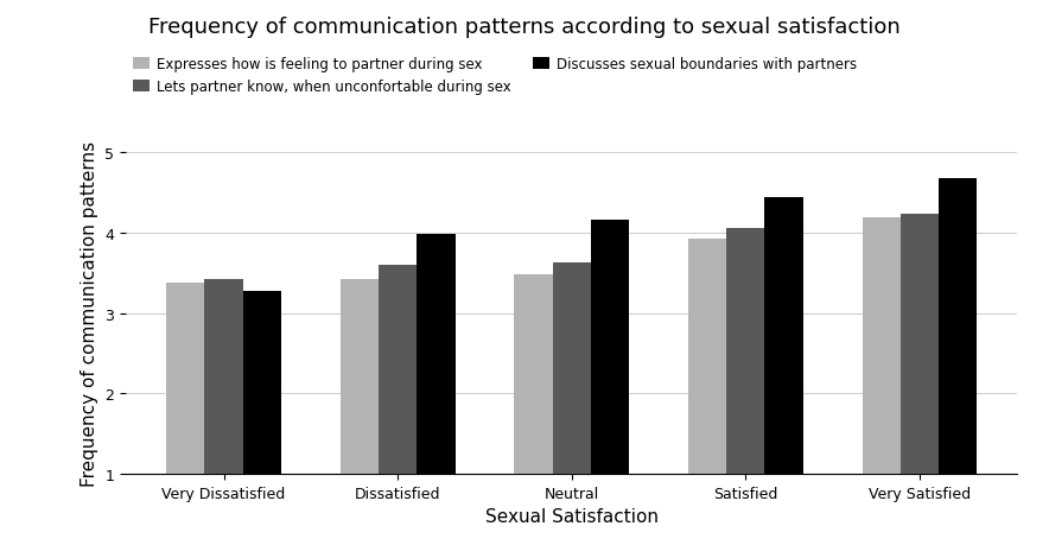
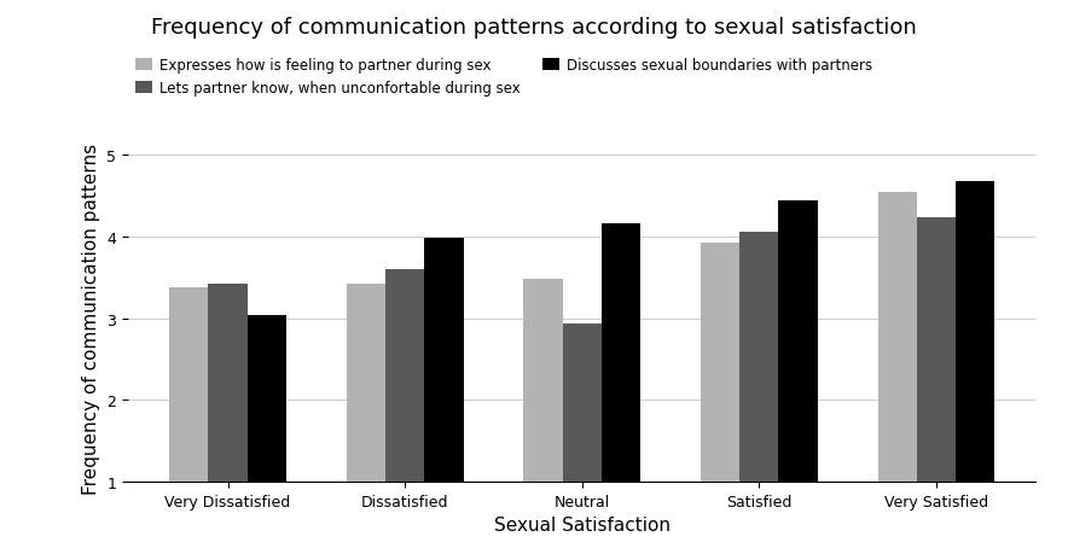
Discusses sexual boundaries with partners/Very Dissatisfied: 3.28 -> 3.04
Lets partner know, when unconfortable during sex/Neutral: 3.62 -> 2.94
Expresses how is feeling to partner during sex/Very Satisfied: 4.18 -> 4.54
